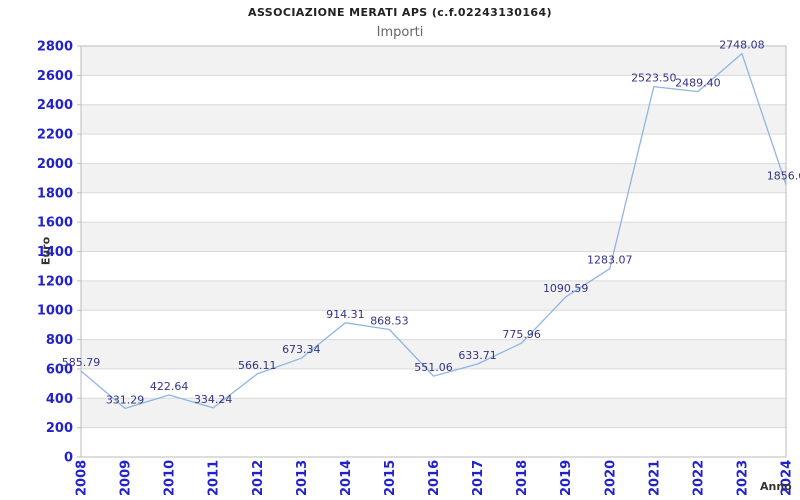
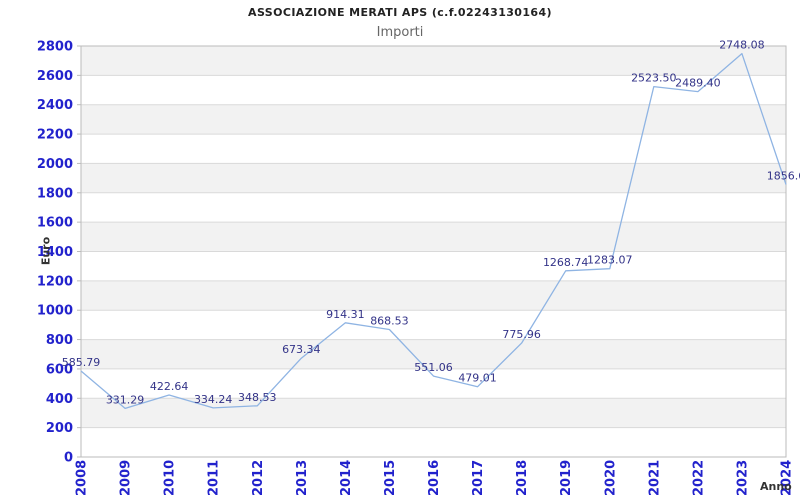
2012: 566.11 -> 348.53
2017: 633.71 -> 479.01
2019: 1090.59 -> 1268.74
